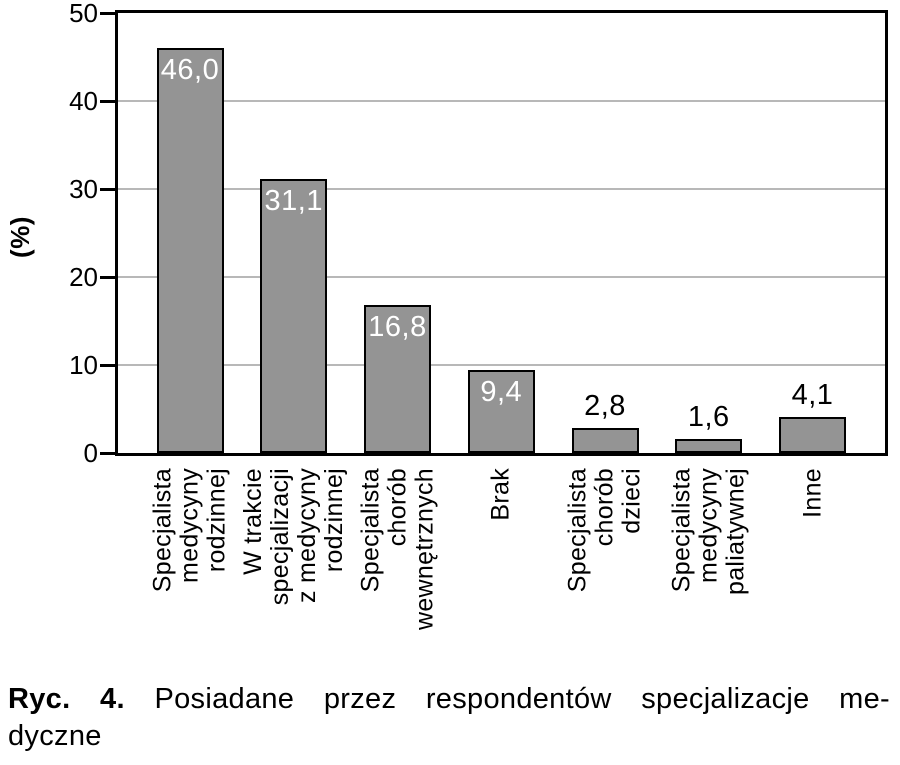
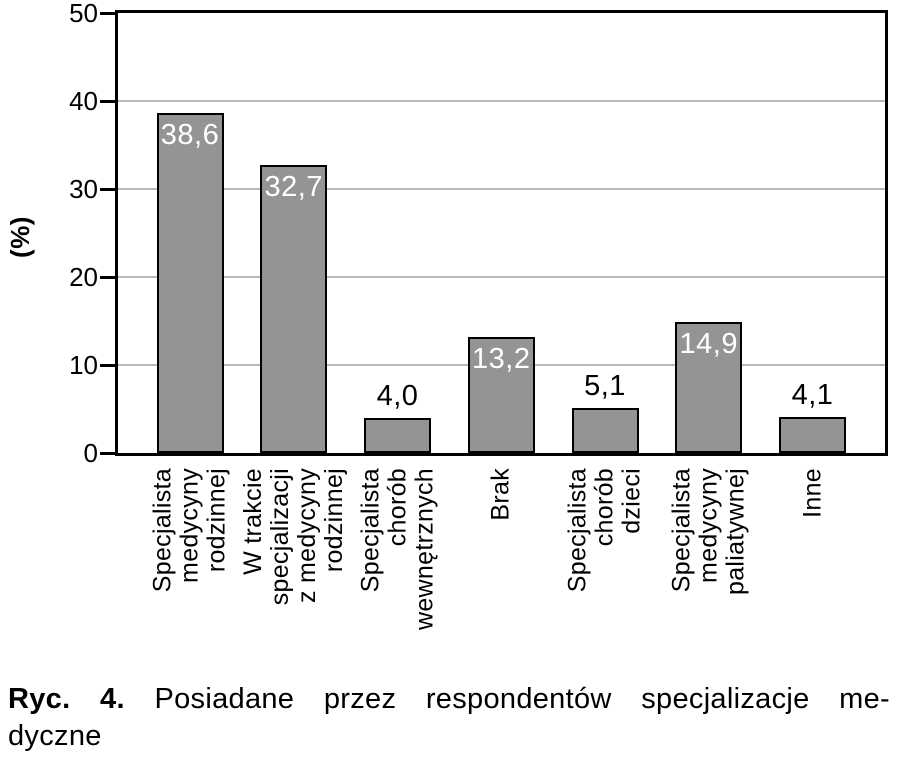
Specjalista medycyny rodzinnej: 46,0 -> 38,6
W trakcie specjalizacji z medycyny rodzinnej: 31,1 -> 32,7
Specjalista chorób wewnętrznych: 16,8 -> 4,0
Brak: 9,4 -> 13,2
Specjalista chorób dzieci: 2,8 -> 5,1
Specjalista medycyny paliatywnej: 1,6 -> 14,9
